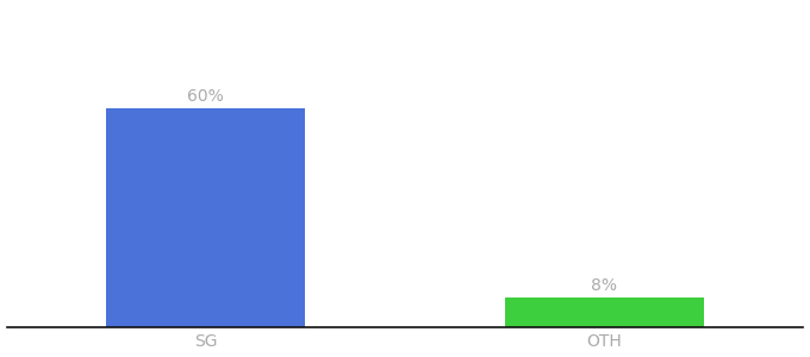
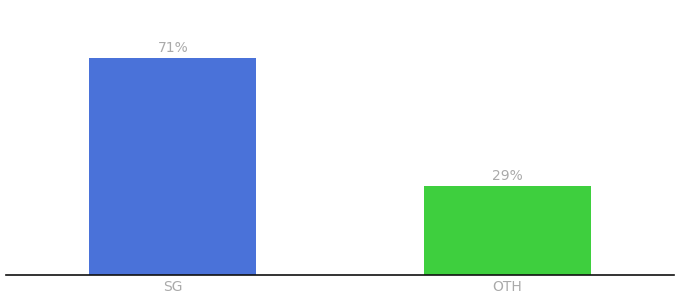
SG: 60% -> 71%
OTH: 8% -> 29%
